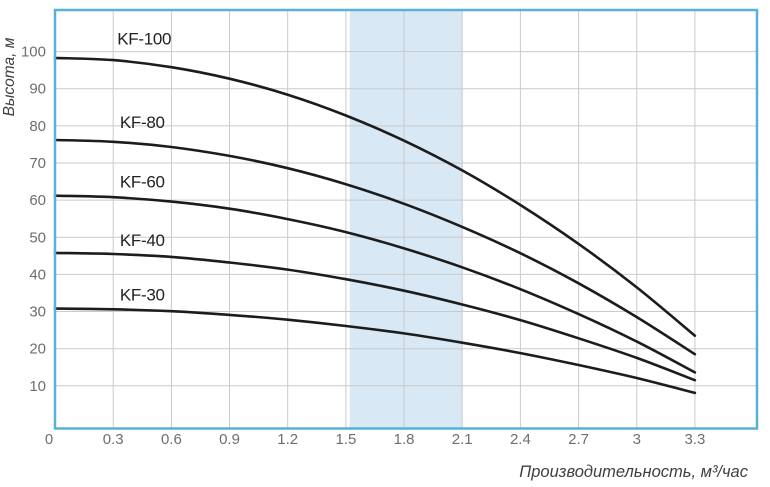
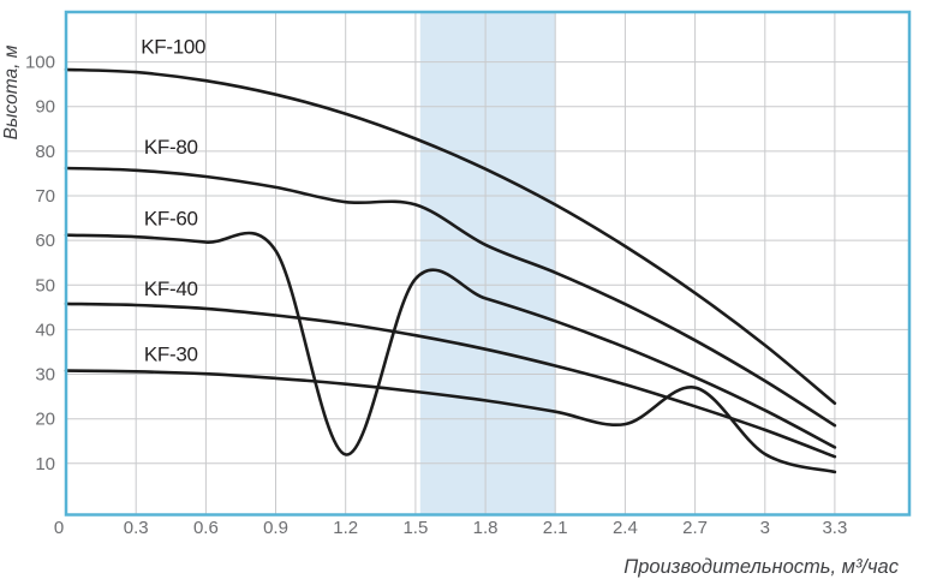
KF-60/1.2: 55 -> 12
KF-80/1.5: 64 -> 68
KF-30/2.7: 16 -> 27
